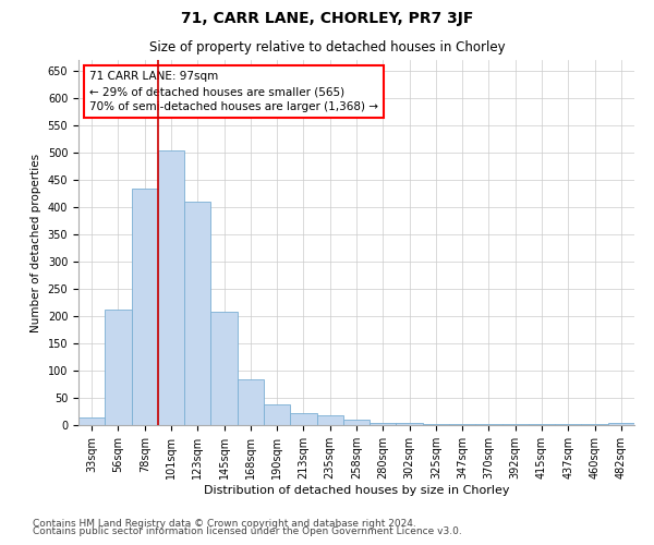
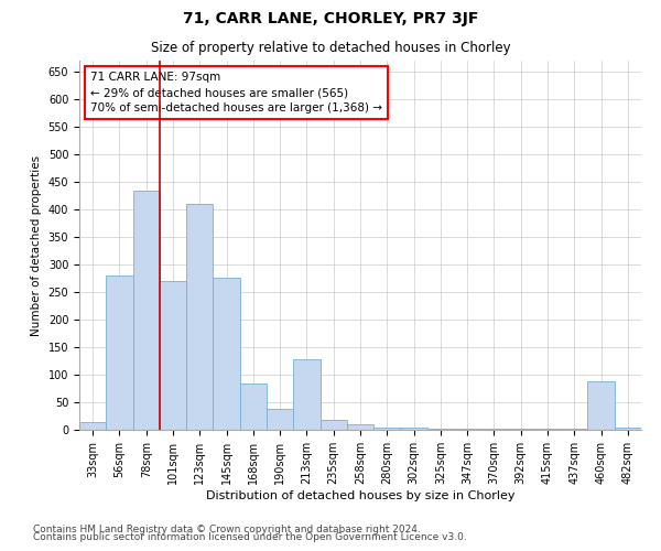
56sqm: 213 -> 280
101sqm: 505 -> 270
145sqm: 208 -> 276
213sqm: 22 -> 128
460sqm: 2 -> 88
